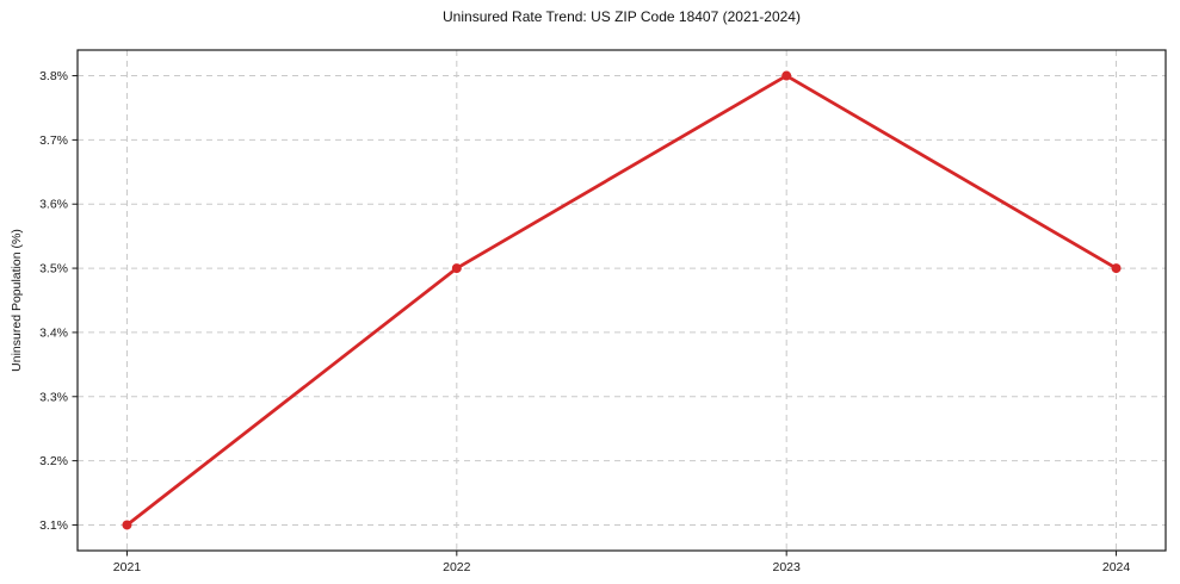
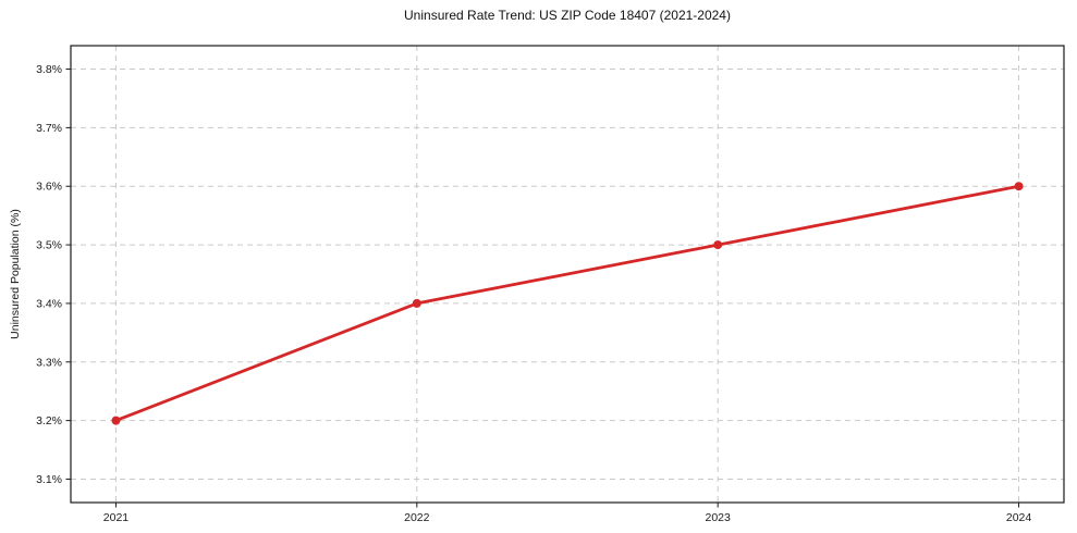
2021: 3.1% -> 3.2%
2022: 3.5% -> 3.4%
2023: 3.8% -> 3.5%
2024: 3.5% -> 3.6%
